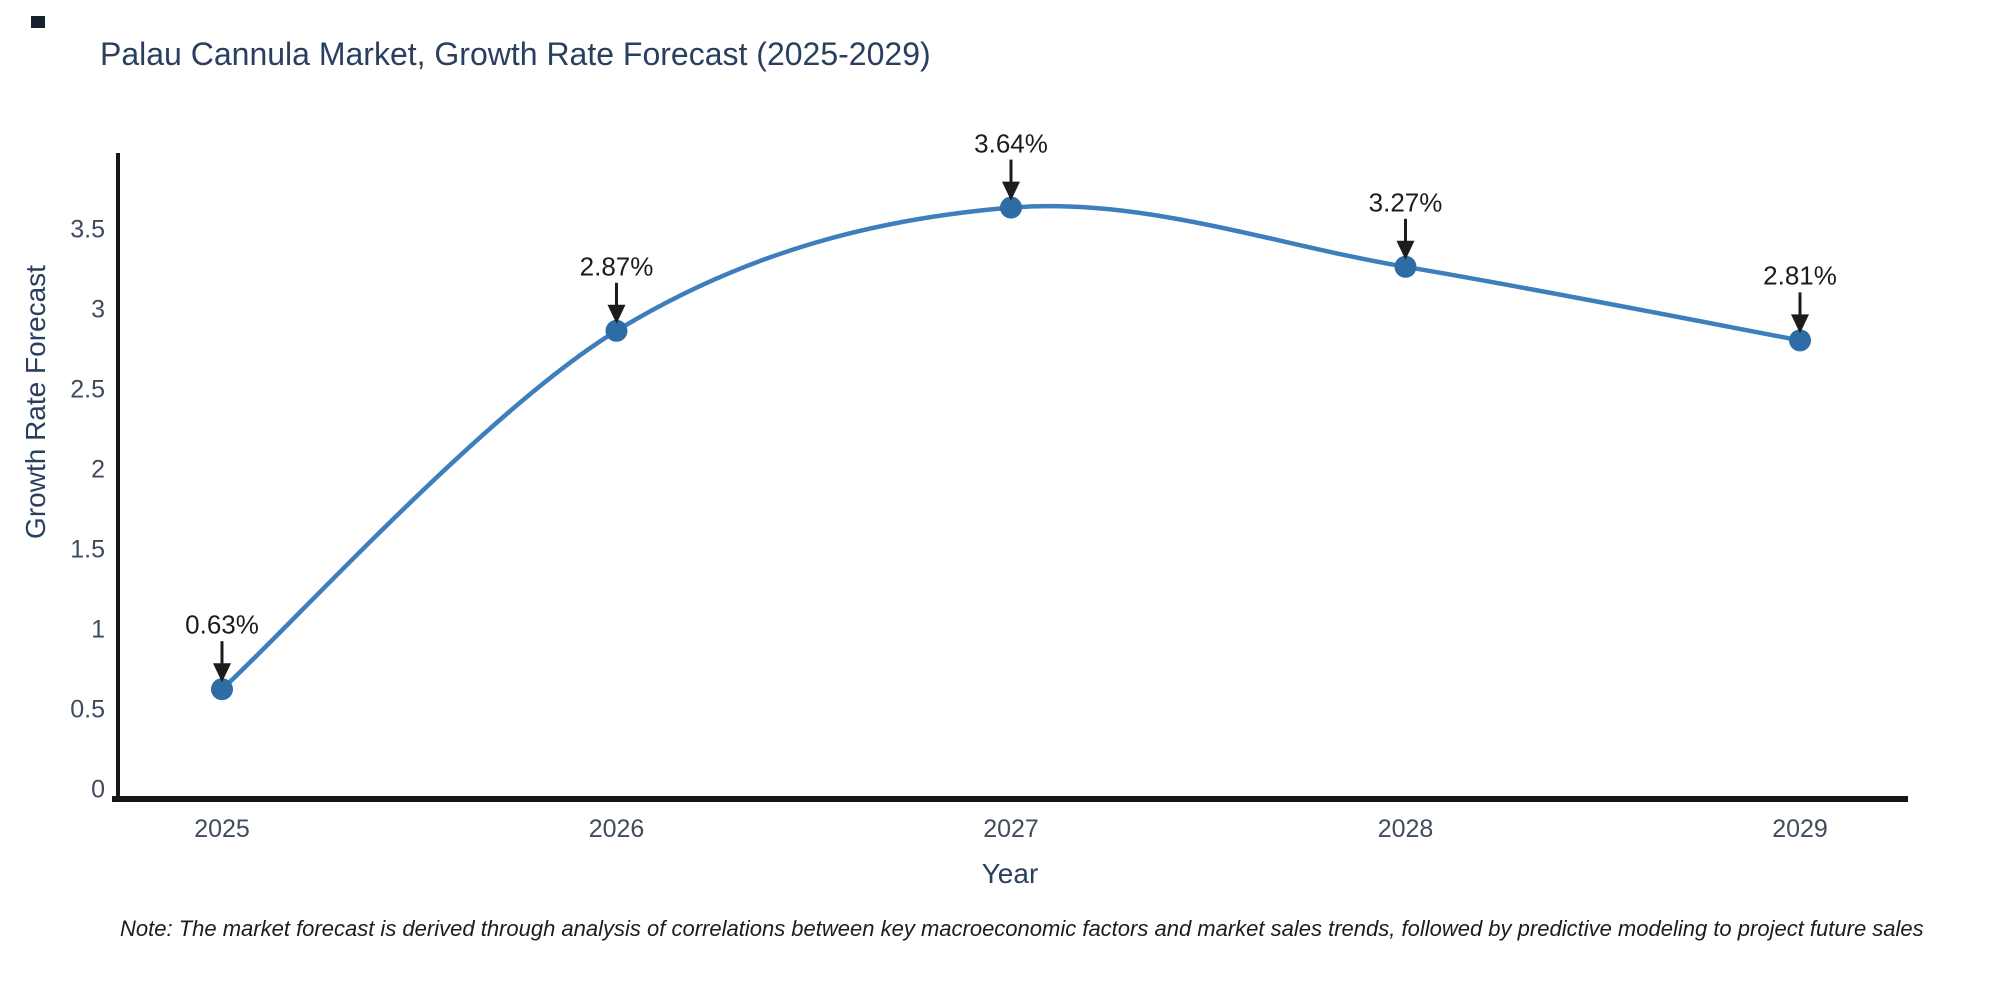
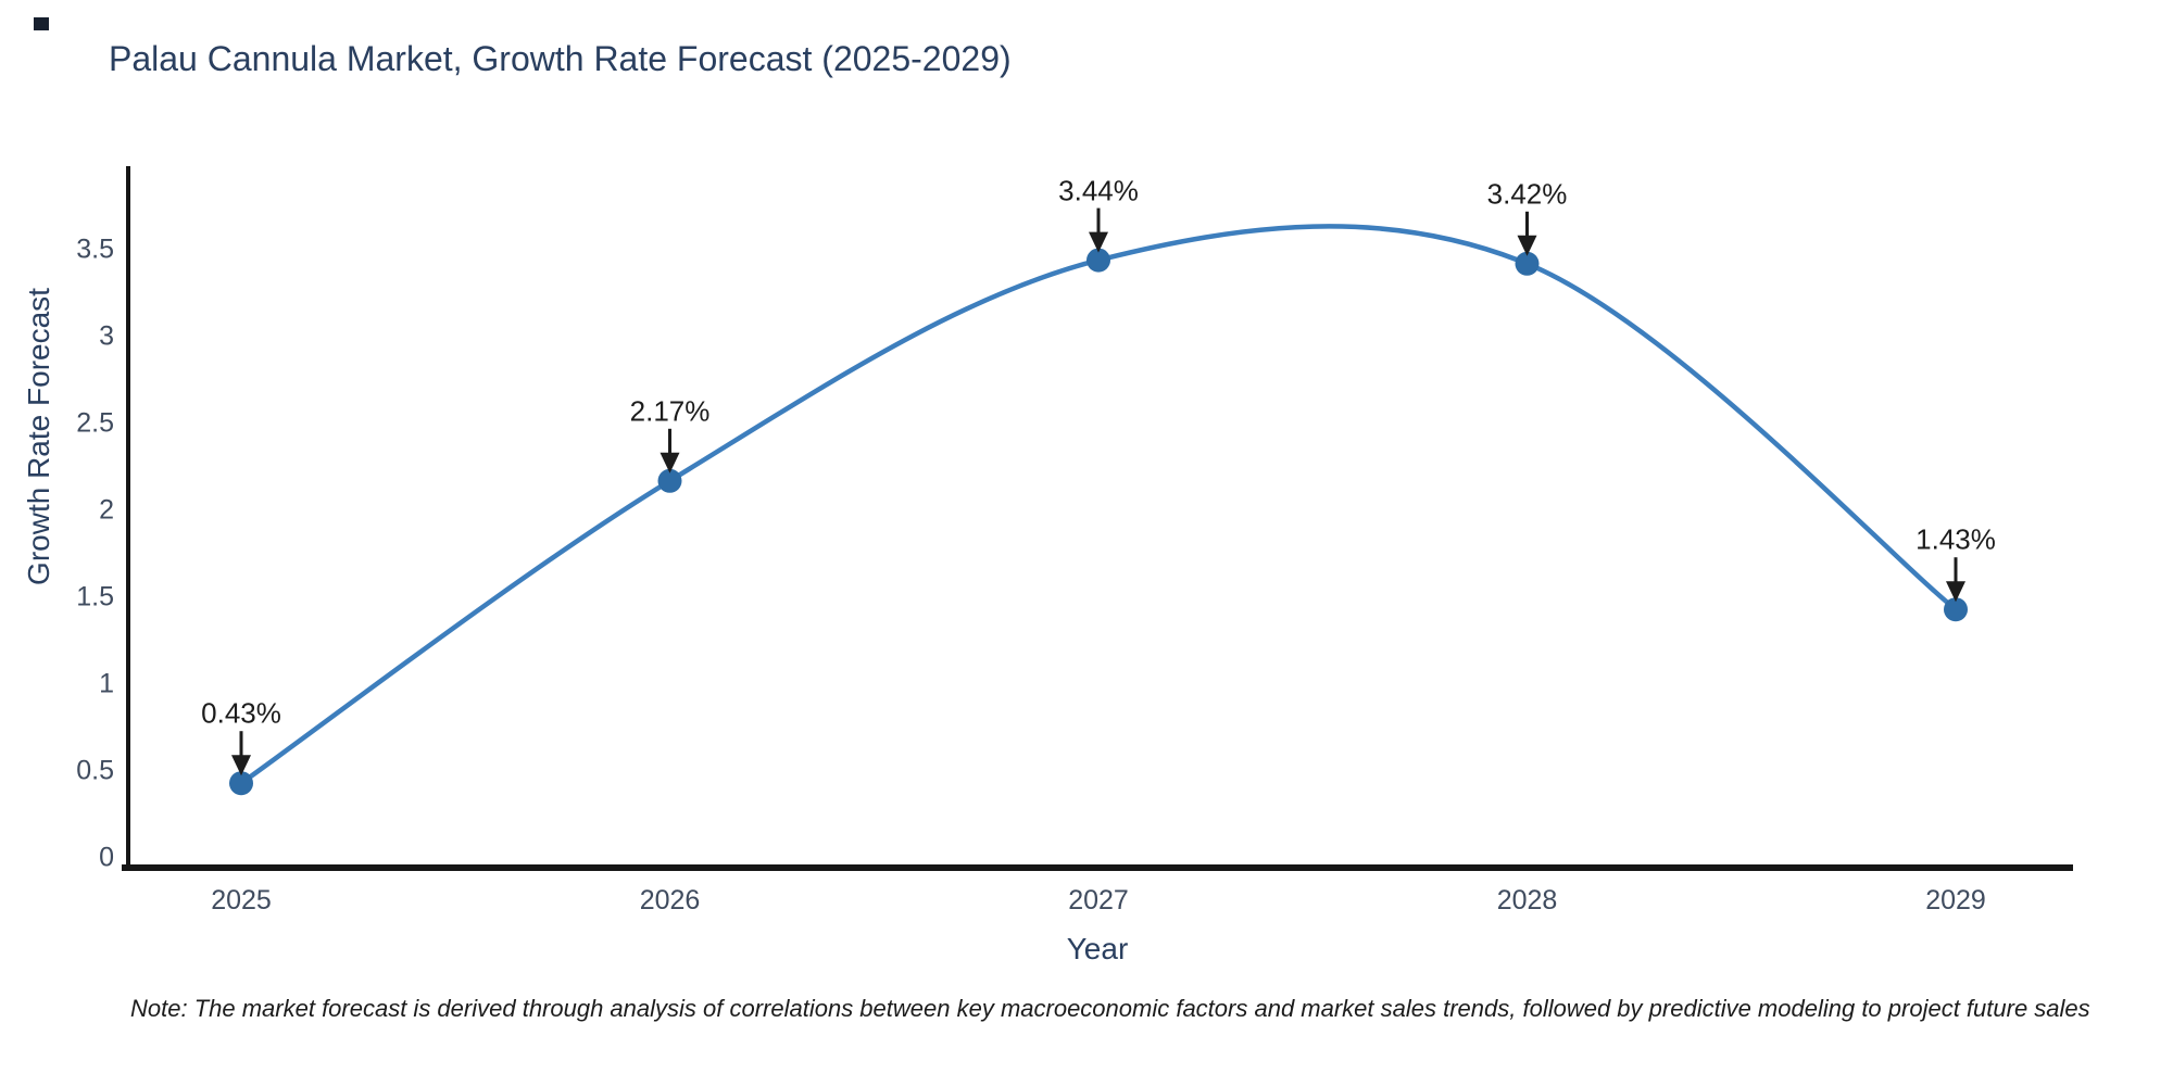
2025: 0.63% -> 0.43%
2026: 2.87% -> 2.17%
2027: 3.64% -> 3.44%
2028: 3.27% -> 3.42%
2029: 2.81% -> 1.43%
